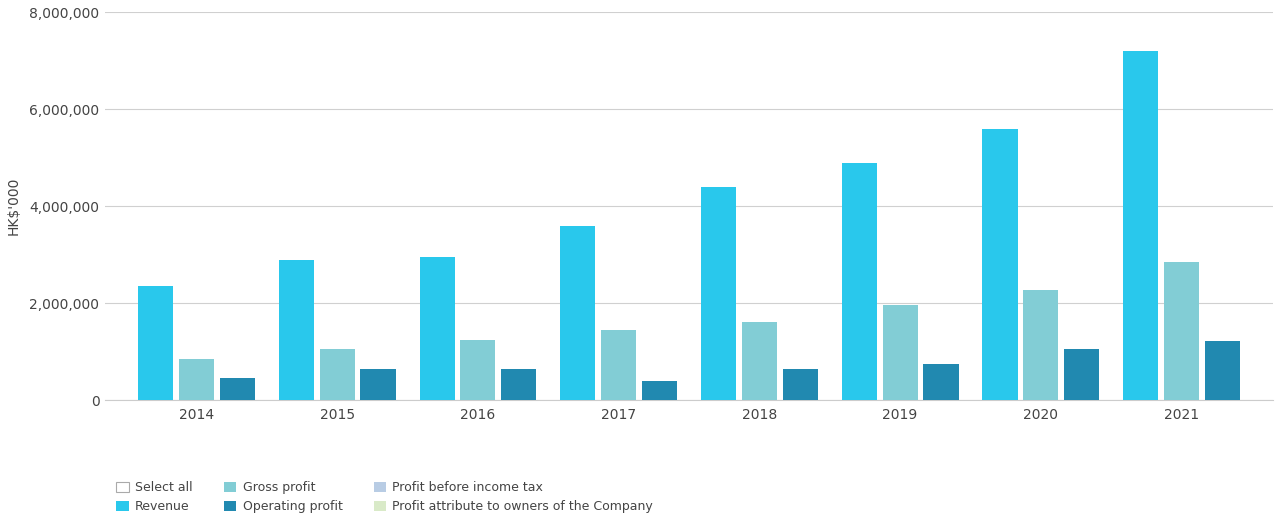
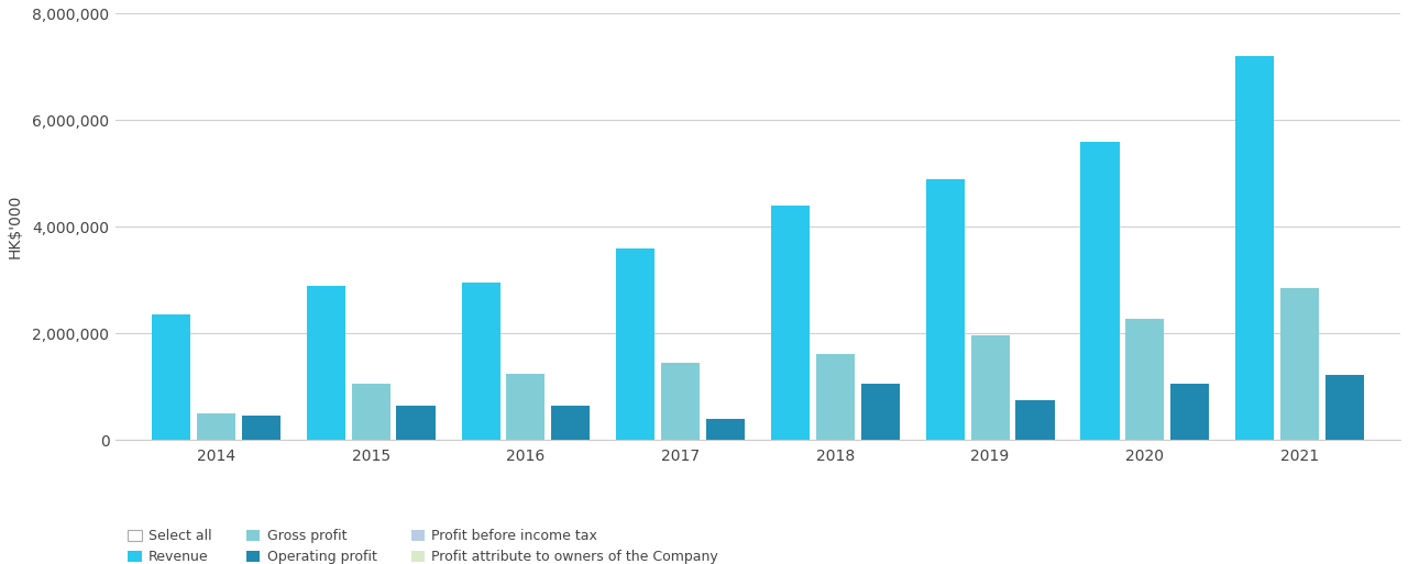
Gross profit/2014: 850,000 -> 500,000
Operating profit/2018: 640,000 -> 1,050,000
